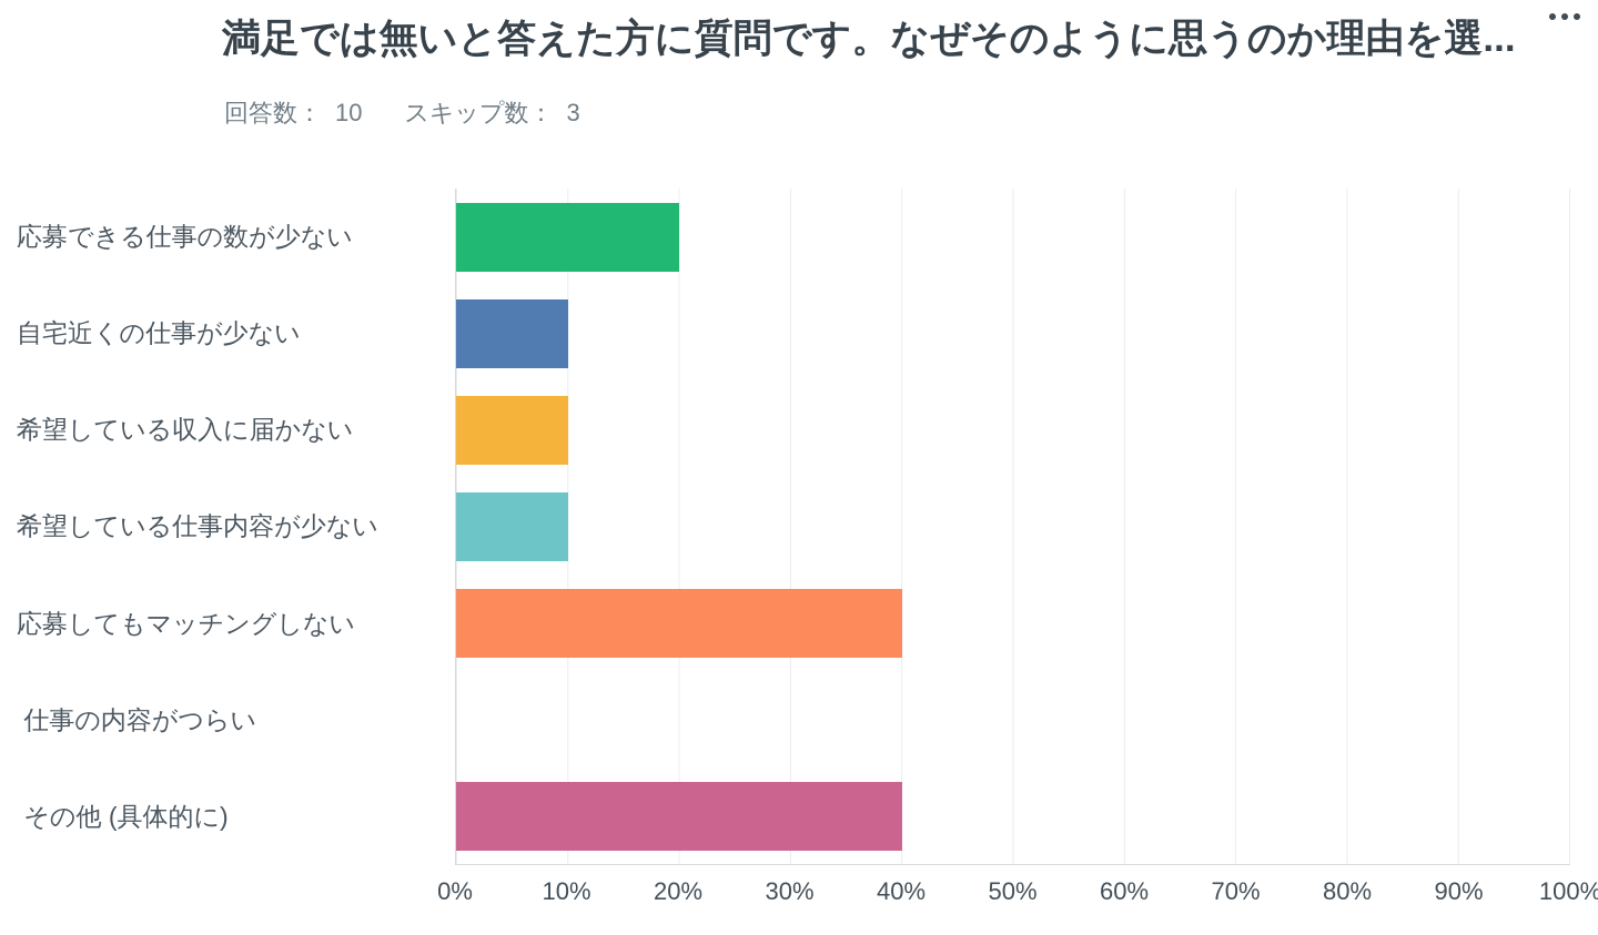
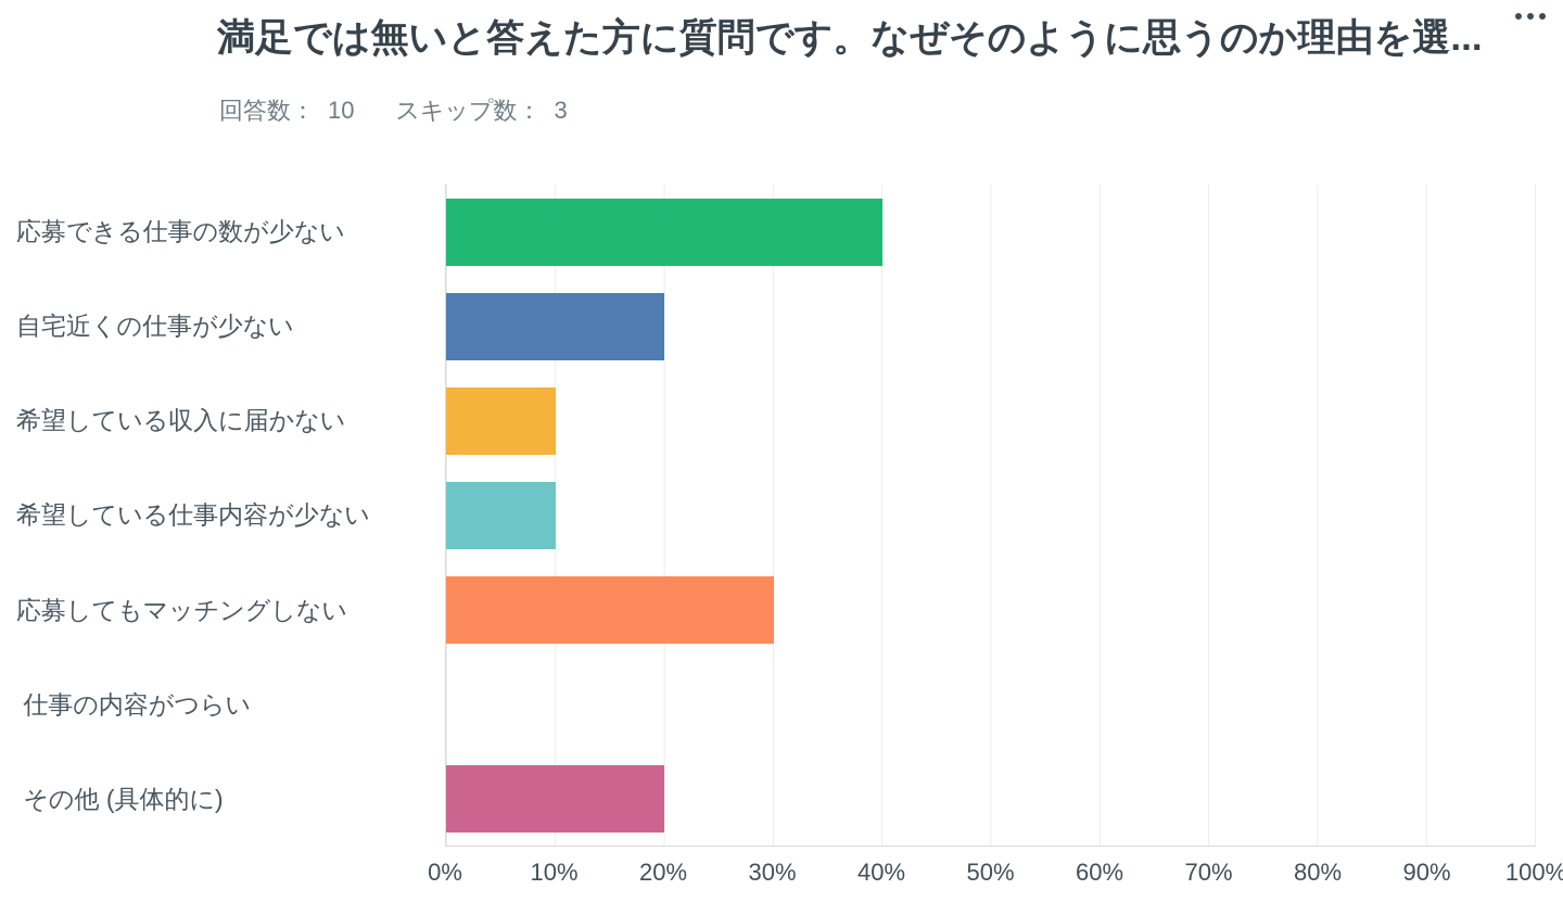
応募できる仕事の数が少ない: 20% -> 40%
自宅近くの仕事が少ない: 10% -> 20%
応募してもマッチングしない: 40% -> 30%
その他 (具体的に): 40% -> 20%
